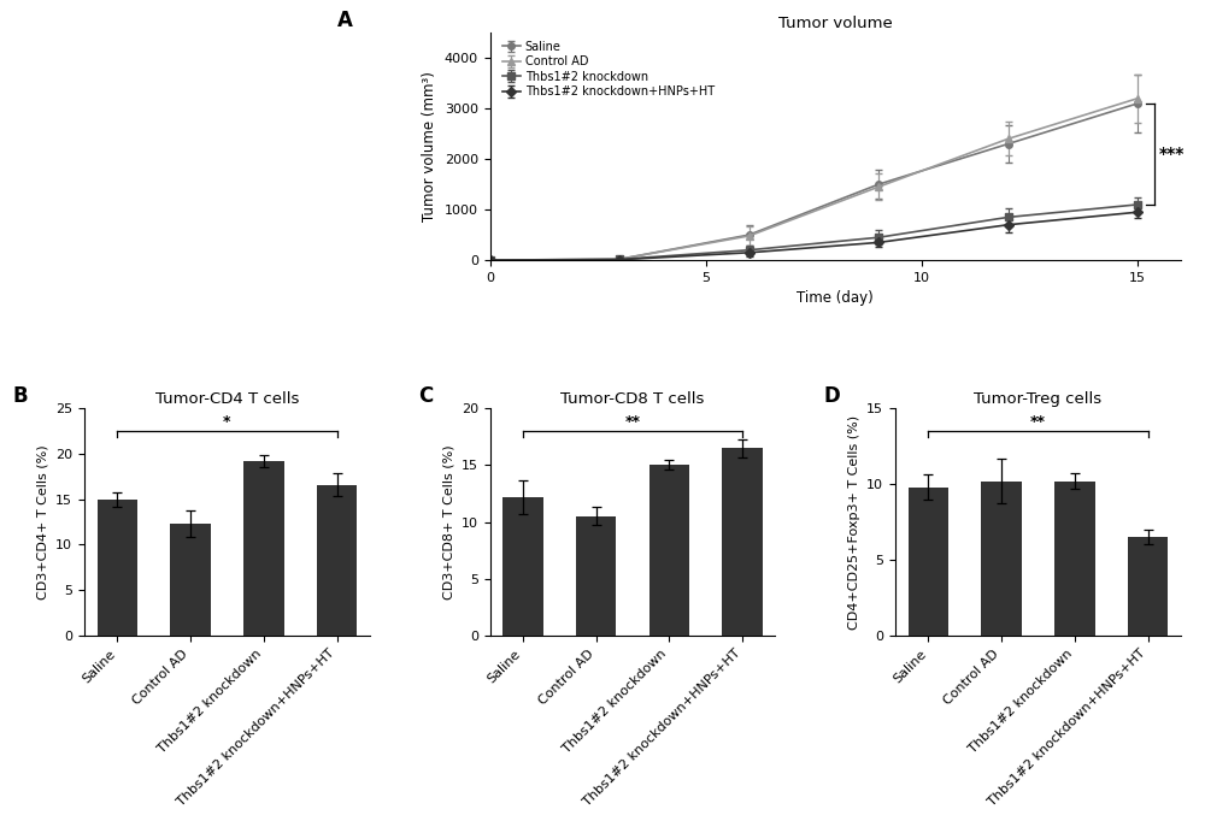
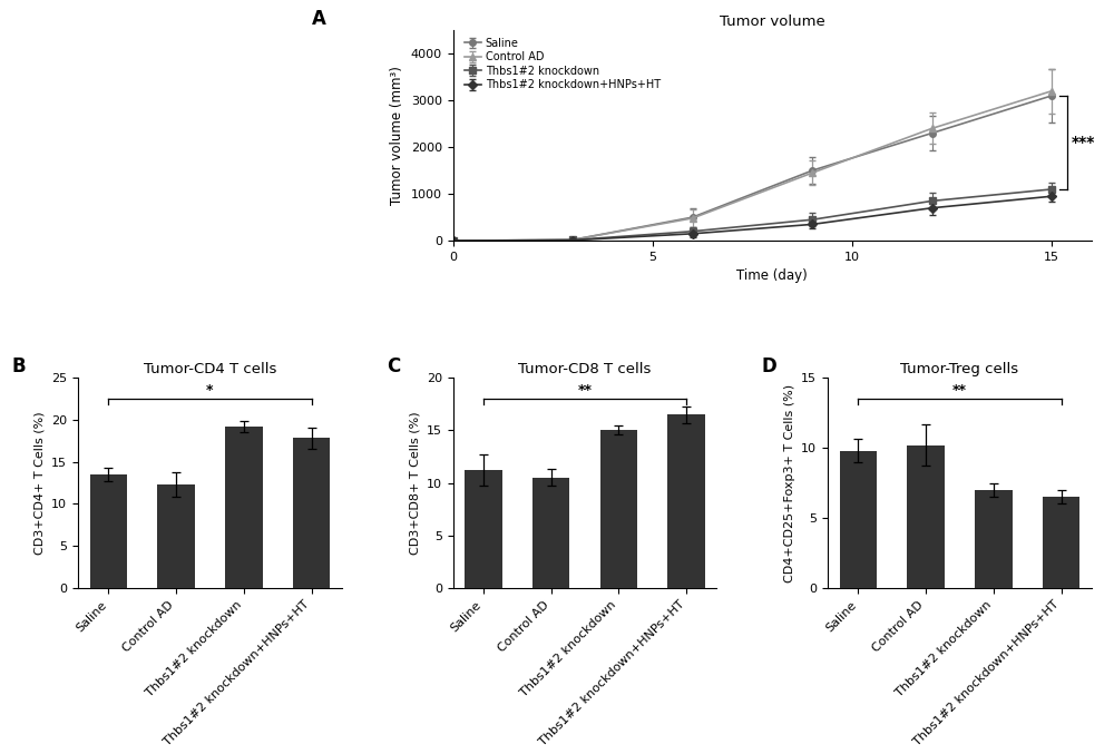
Tumor-CD4 T cells/Saline: 15.0 -> 13.5
Tumor-CD4 T cells/Thbs1#2 knockdown+HNPs+HT: 16.6 -> 17.8
Tumor-CD8 T cells/Saline: 12.2 -> 11.2
Tumor-Treg cells/Thbs1#2 knockdown: 10.2 -> 7.0
